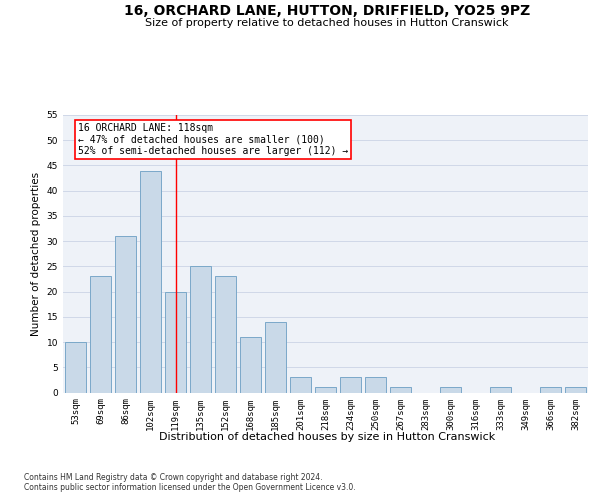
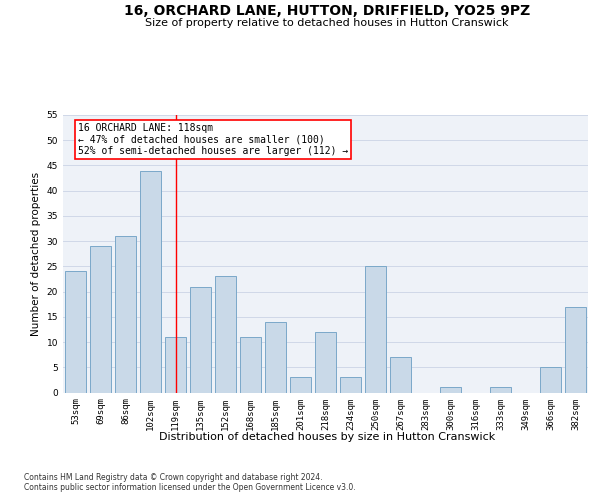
53sqm: 10 -> 24
69sqm: 23 -> 29
119sqm: 20 -> 11
135sqm: 25 -> 21
218sqm: 1 -> 12
250sqm: 3 -> 25
267sqm: 1 -> 7
366sqm: 1 -> 5
382sqm: 1 -> 17
